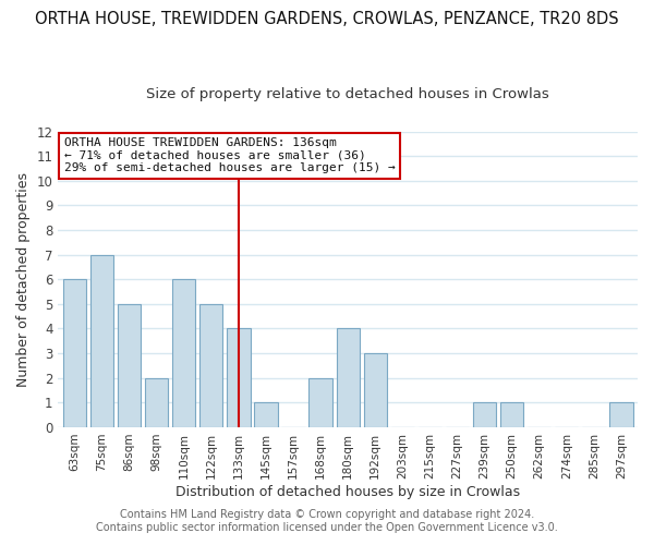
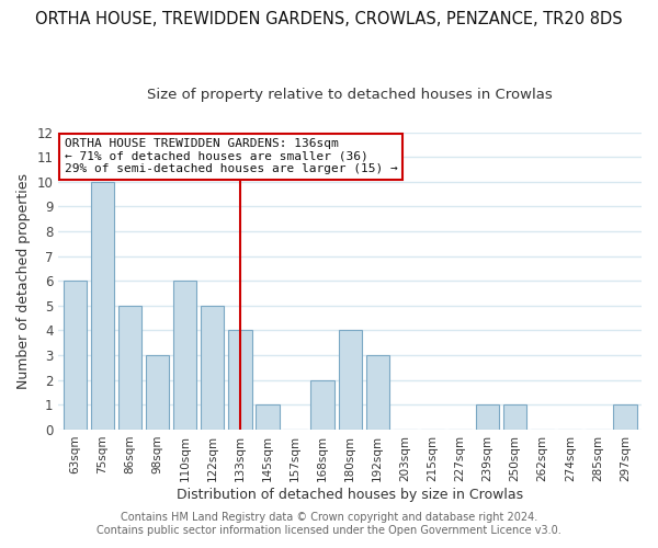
75sqm: 7 -> 10
98sqm: 2 -> 3
